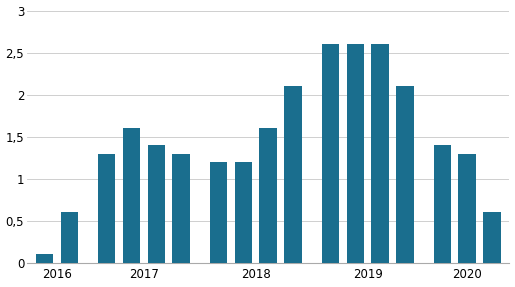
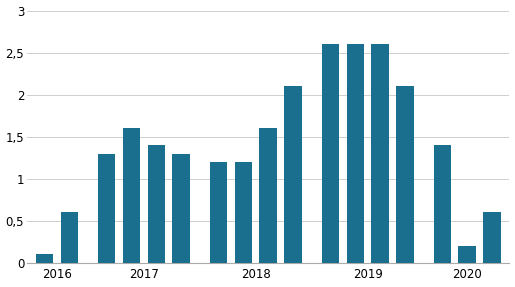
2020: 1,3 -> 0,2
